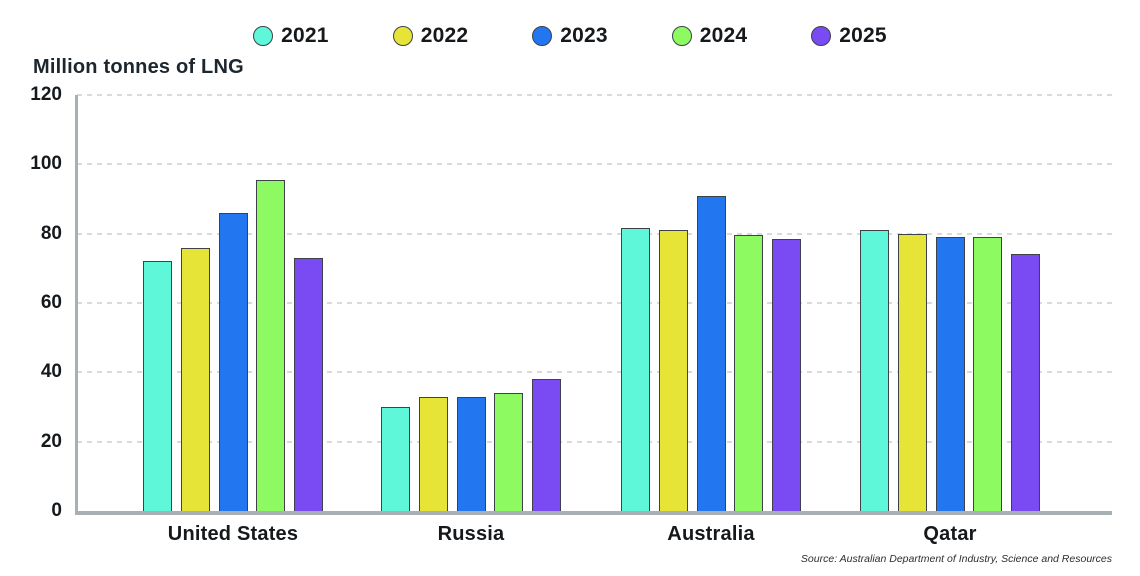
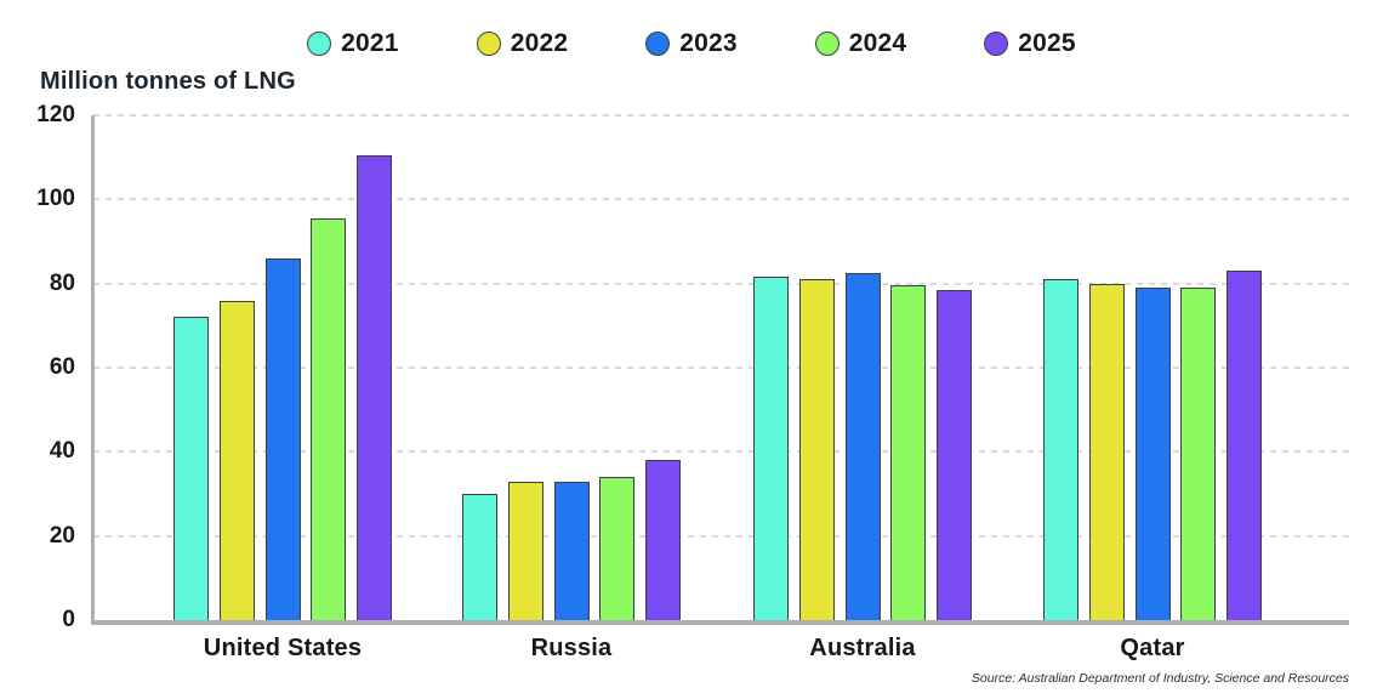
2025/United States: 73 -> 110
2023/Australia: 91 -> 82
2025/Qatar: 74 -> 83
